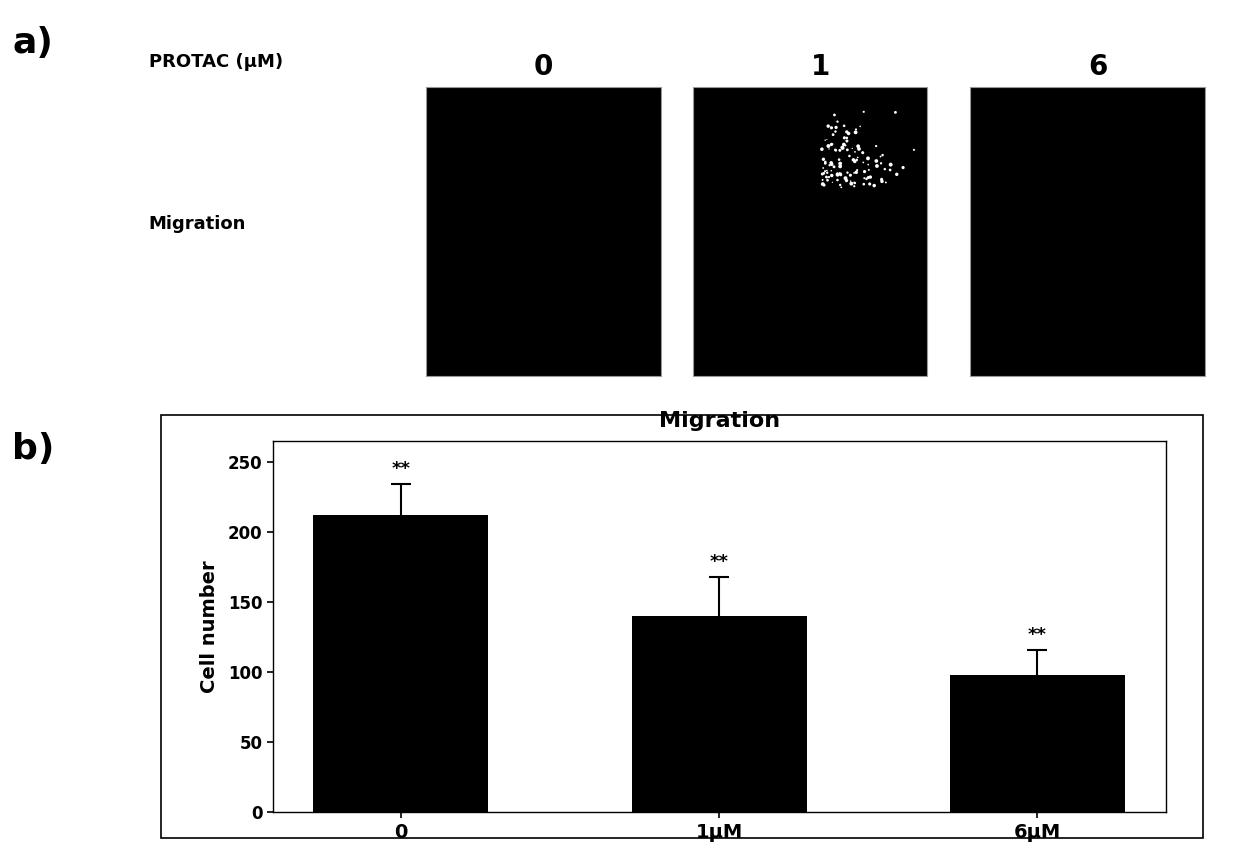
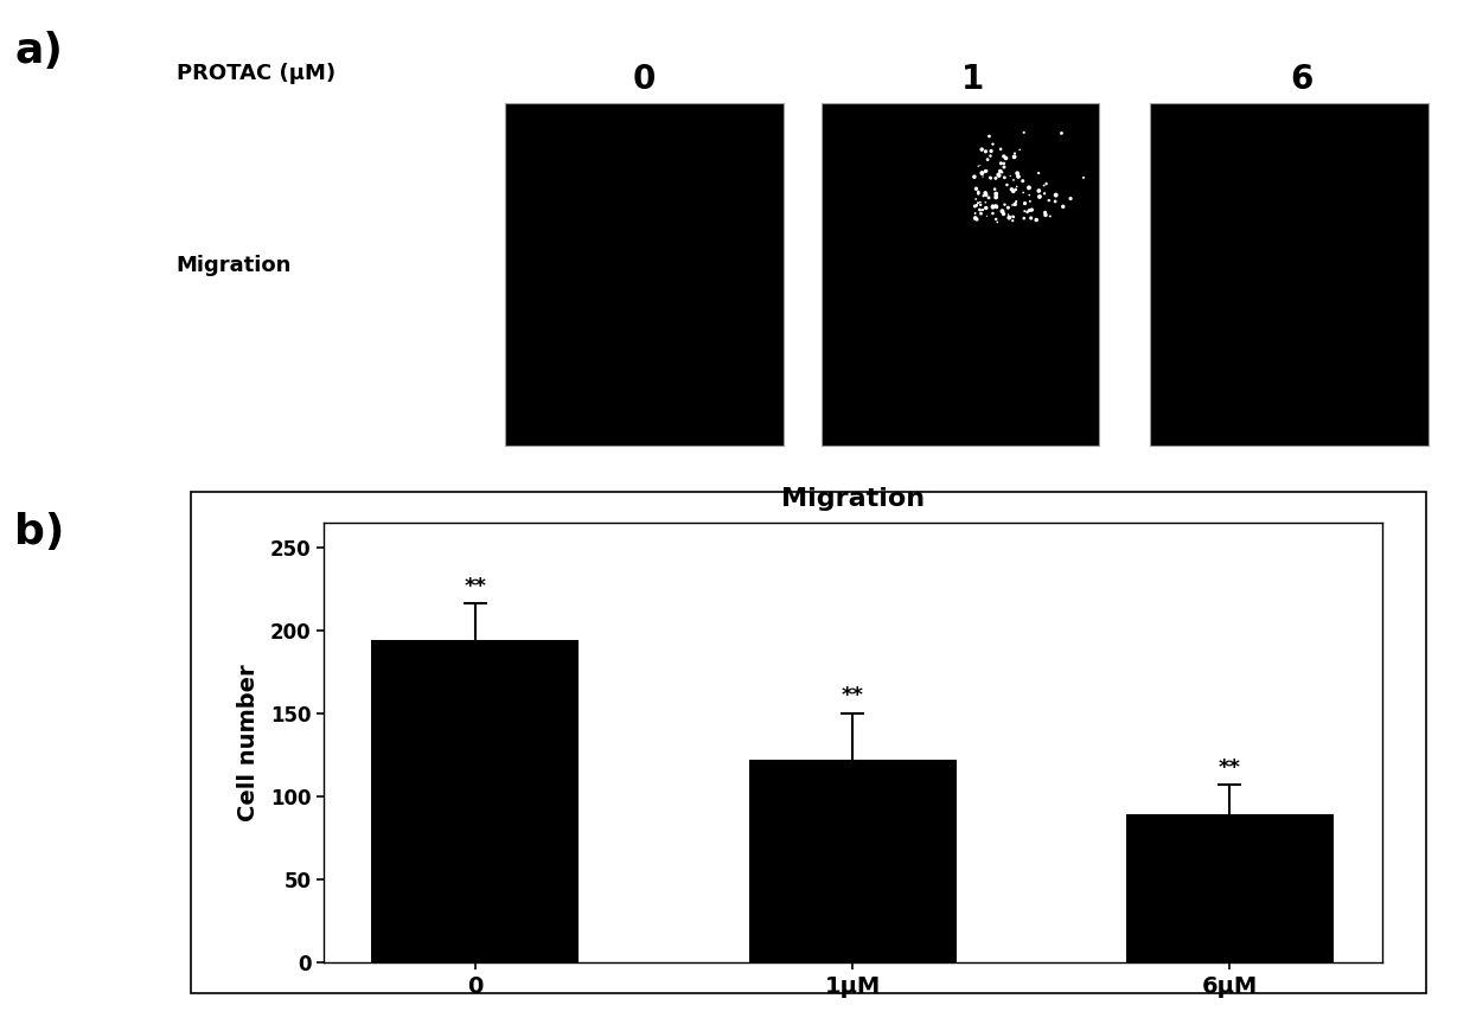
Migration/0: 212 -> 194
Migration/1μM: 140 -> 122
Migration/6μM: 98 -> 89
